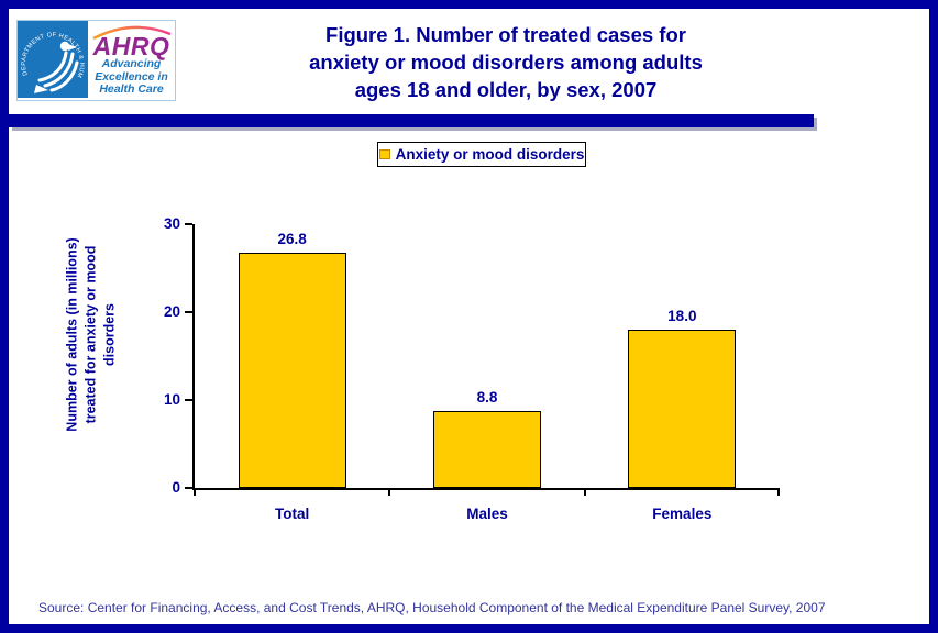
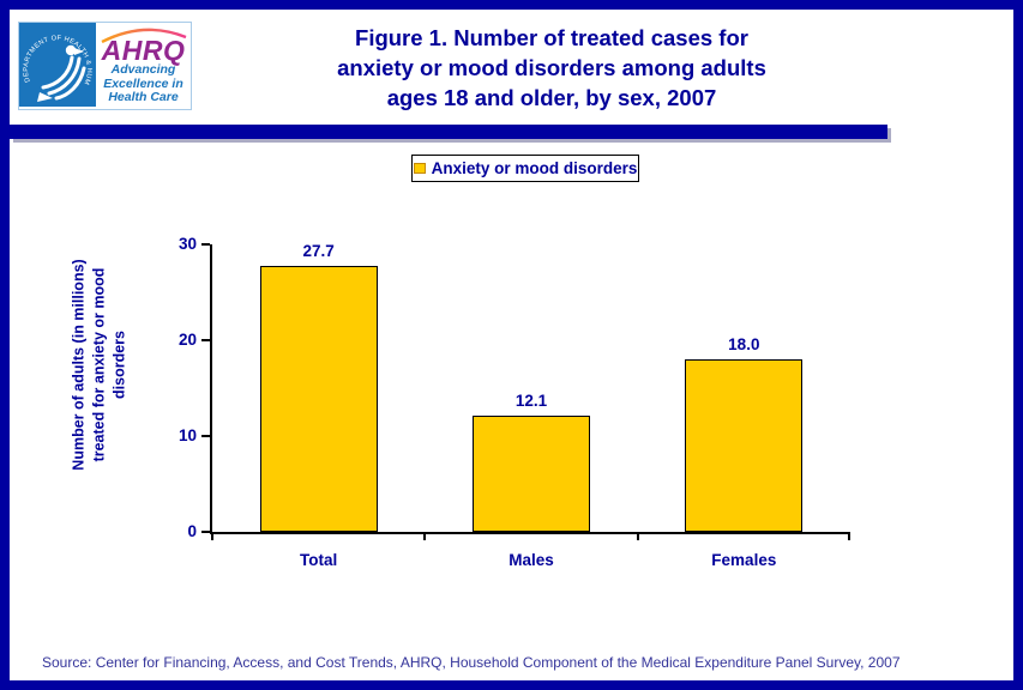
Total: 26.8 -> 27.7
Males: 8.8 -> 12.1
